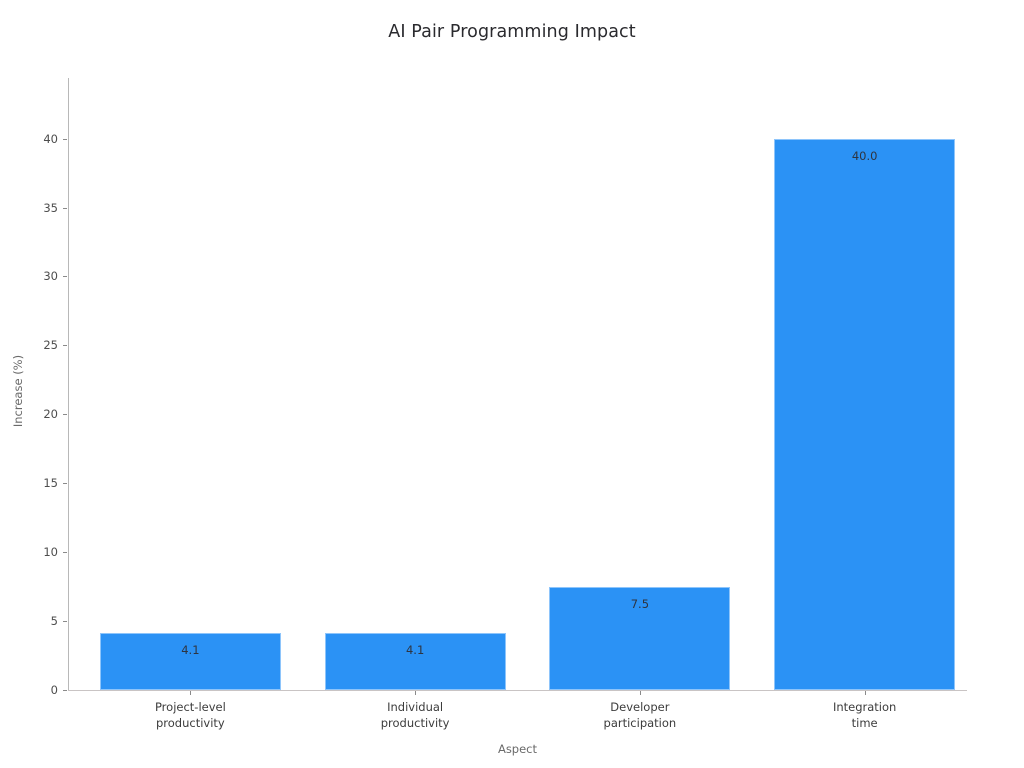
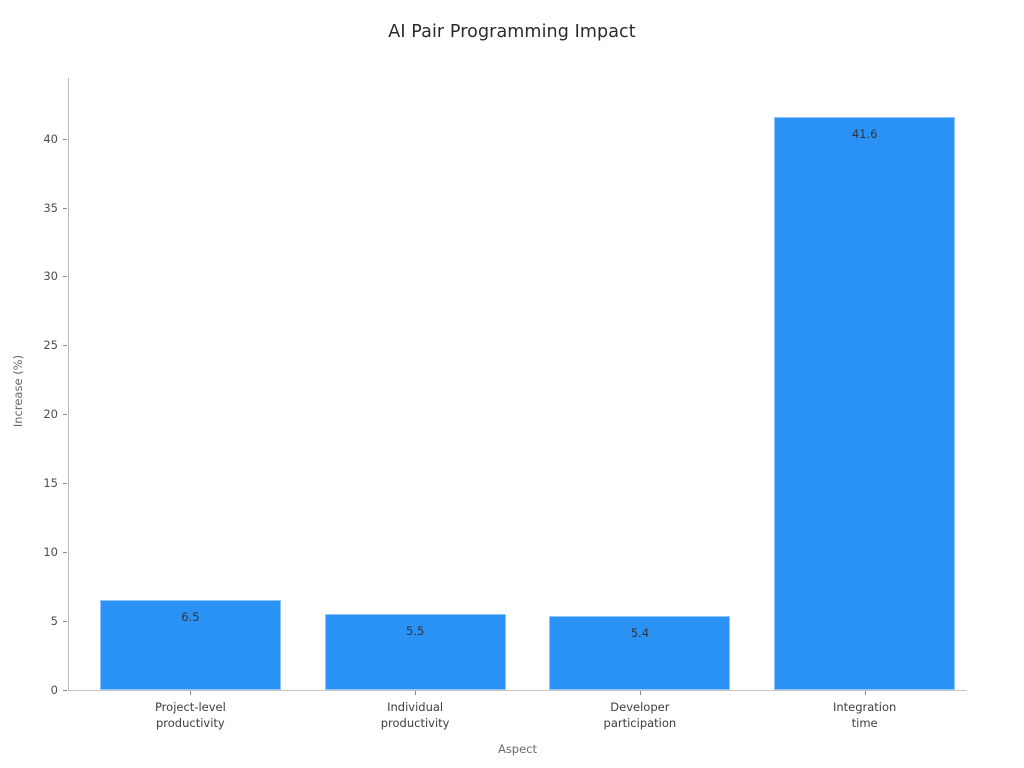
Project-level productivity: 4.1 -> 6.5
Individual productivity: 4.1 -> 5.5
Developer participation: 7.5 -> 5.4
Integration time: 40.0 -> 41.6
